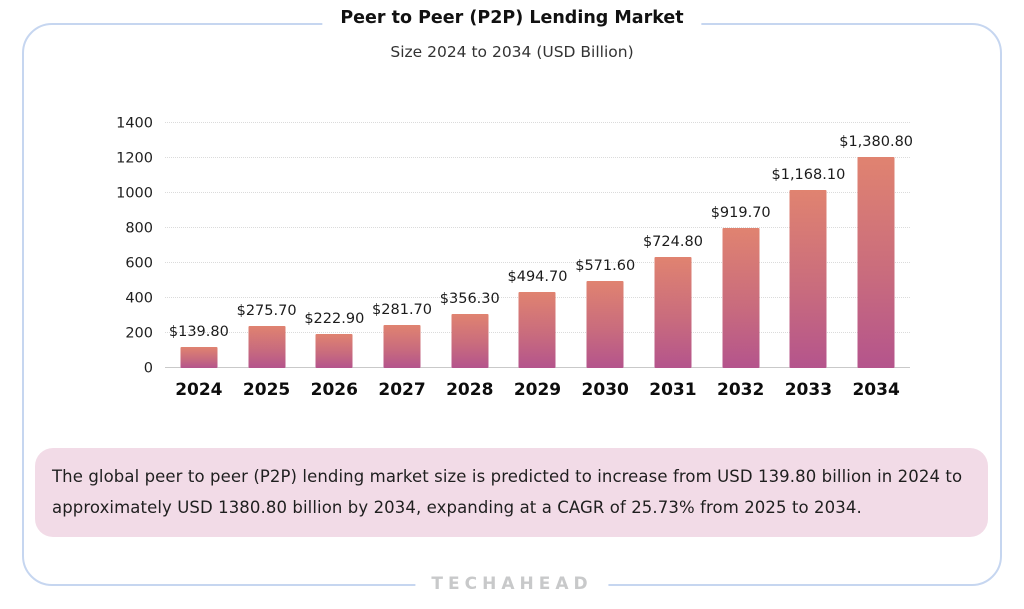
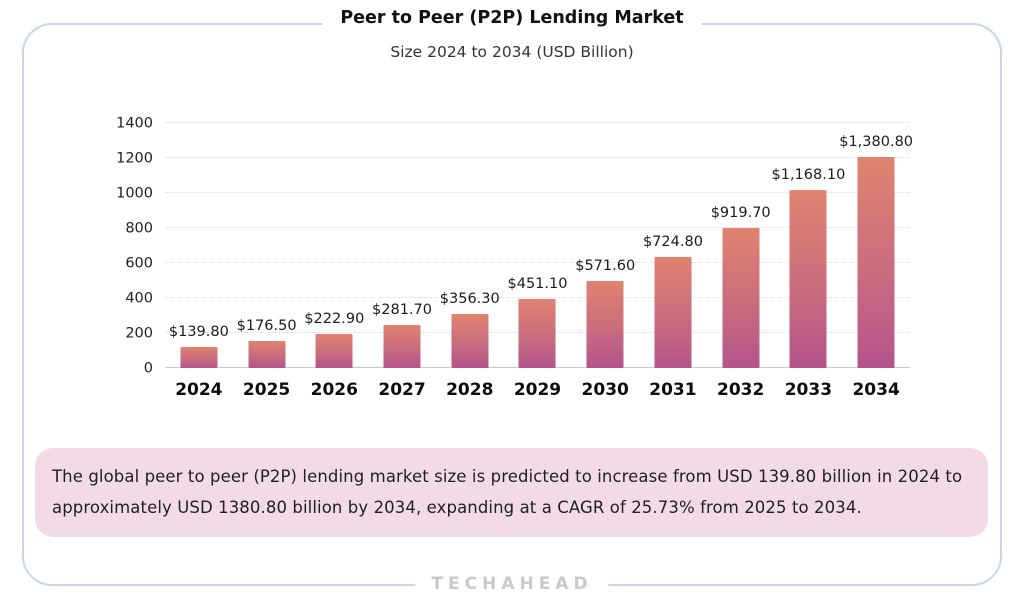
2025: $275.70 -> $176.50
2029: $494.70 -> $451.10
